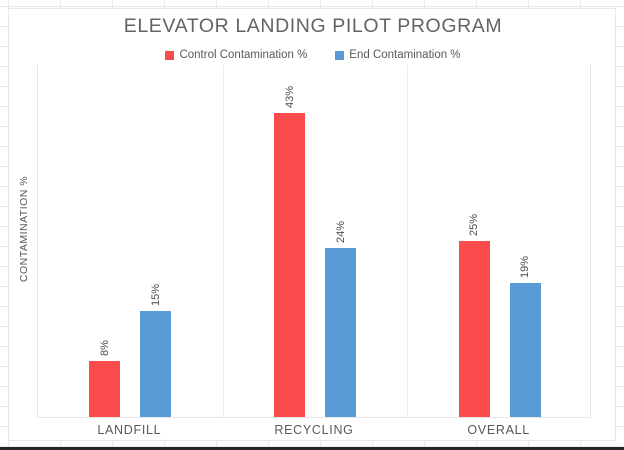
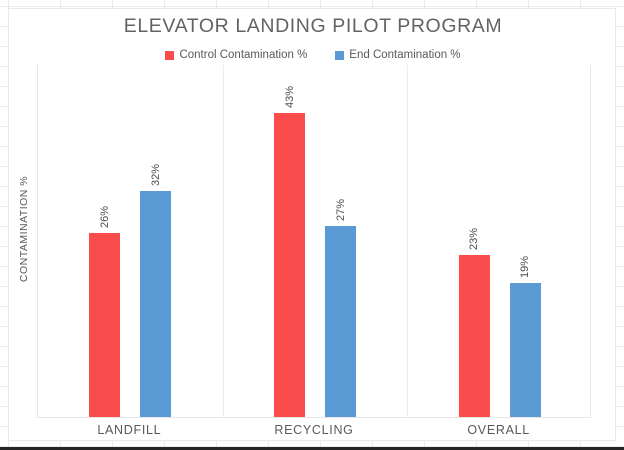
Control Contamination %/LANDFILL: 8% -> 26%
End Contamination %/LANDFILL: 15% -> 32%
End Contamination %/RECYCLING: 24% -> 27%
Control Contamination %/OVERALL: 25% -> 23%
